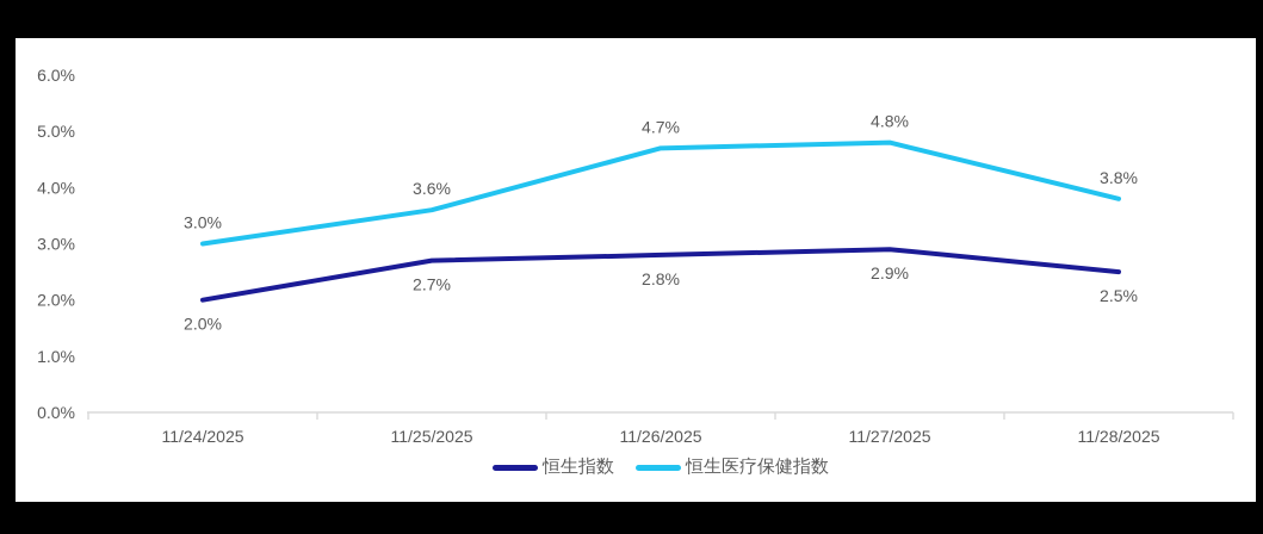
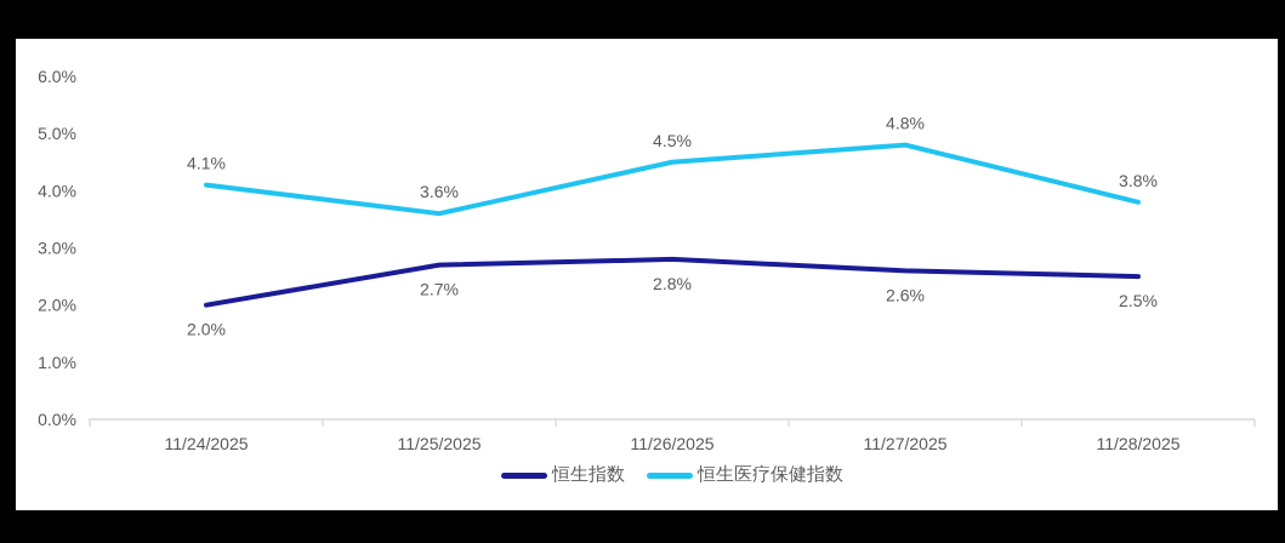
恒生医疗保健指数/11/24/2025: 3.0% -> 4.1%
恒生医疗保健指数/11/26/2025: 4.7% -> 4.5%
恒生指数/11/27/2025: 2.9% -> 2.6%
